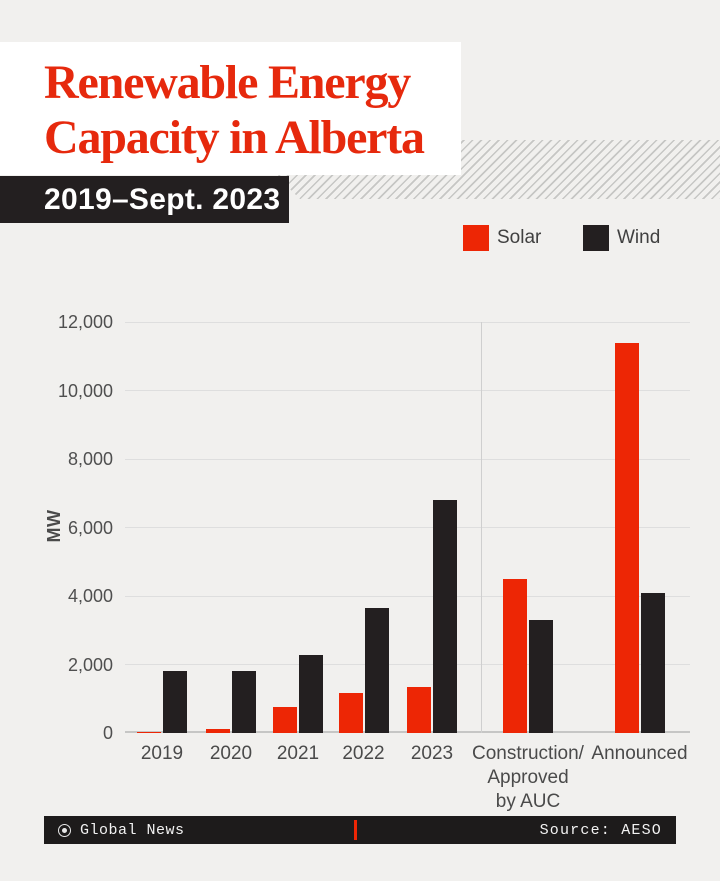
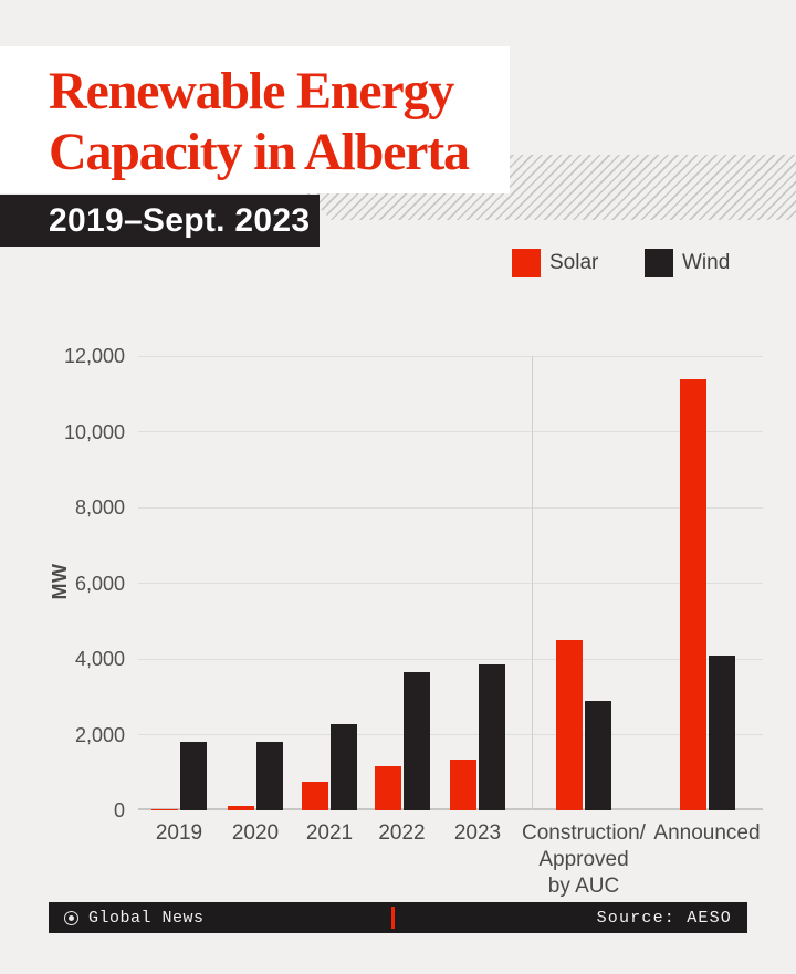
Wind/2023: 6800 -> 3800
Wind/Construction/ Approved by AUC: 3300 -> 2900
